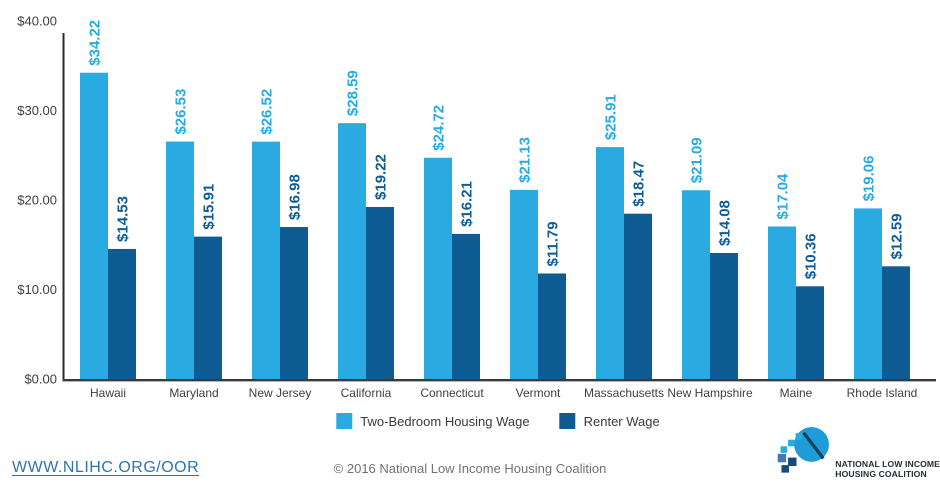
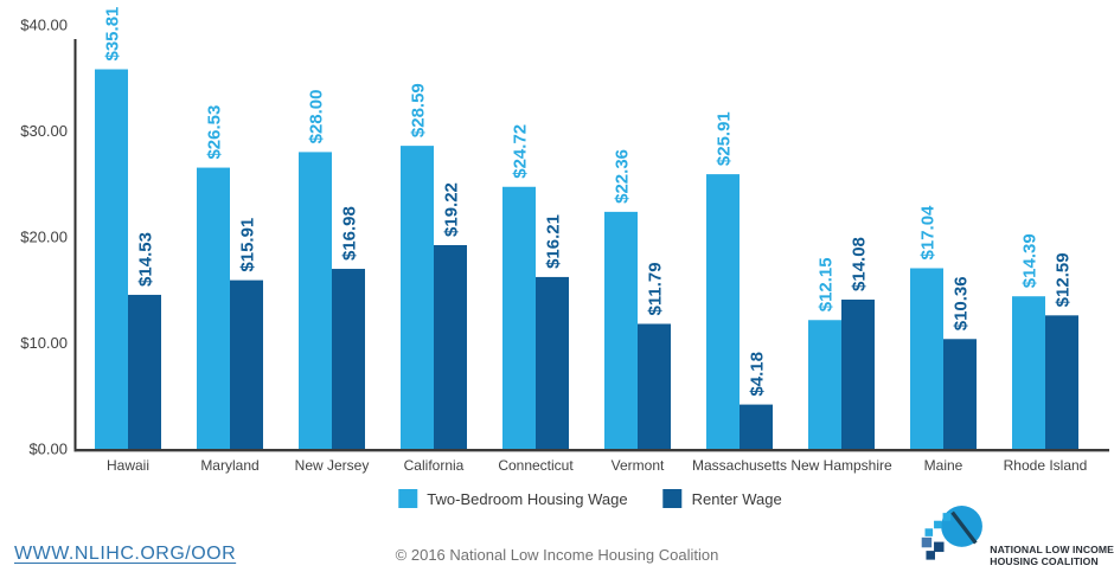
Two-Bedroom Housing Wage/Hawaii: $34.22 -> $35.81
Two-Bedroom Housing Wage/New Jersey: $26.52 -> $28.00
Two-Bedroom Housing Wage/Vermont: $21.13 -> $22.36
Renter Wage/Massachusetts: $18.47 -> $4.18
Two-Bedroom Housing Wage/New Hampshire: $21.09 -> $12.15
Two-Bedroom Housing Wage/Rhode Island: $19.06 -> $14.39
